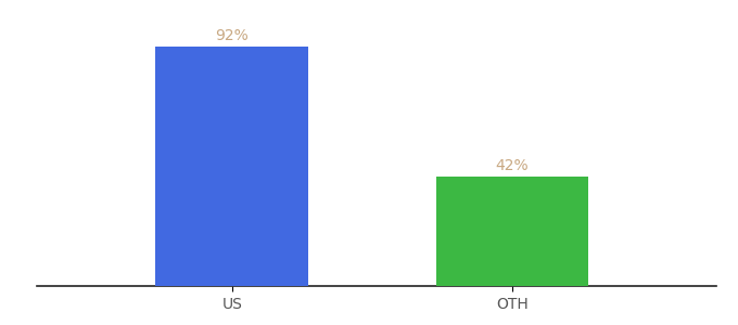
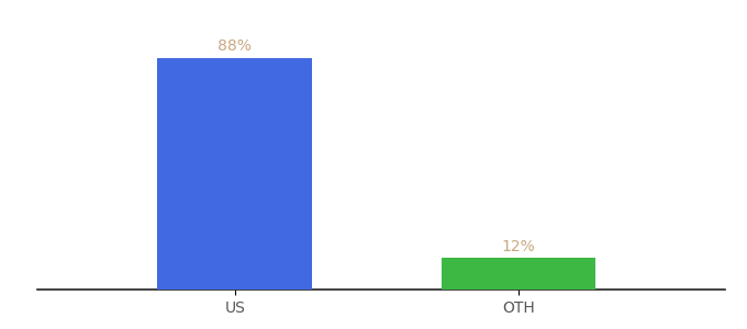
US: 92% -> 88%
OTH: 42% -> 12%
